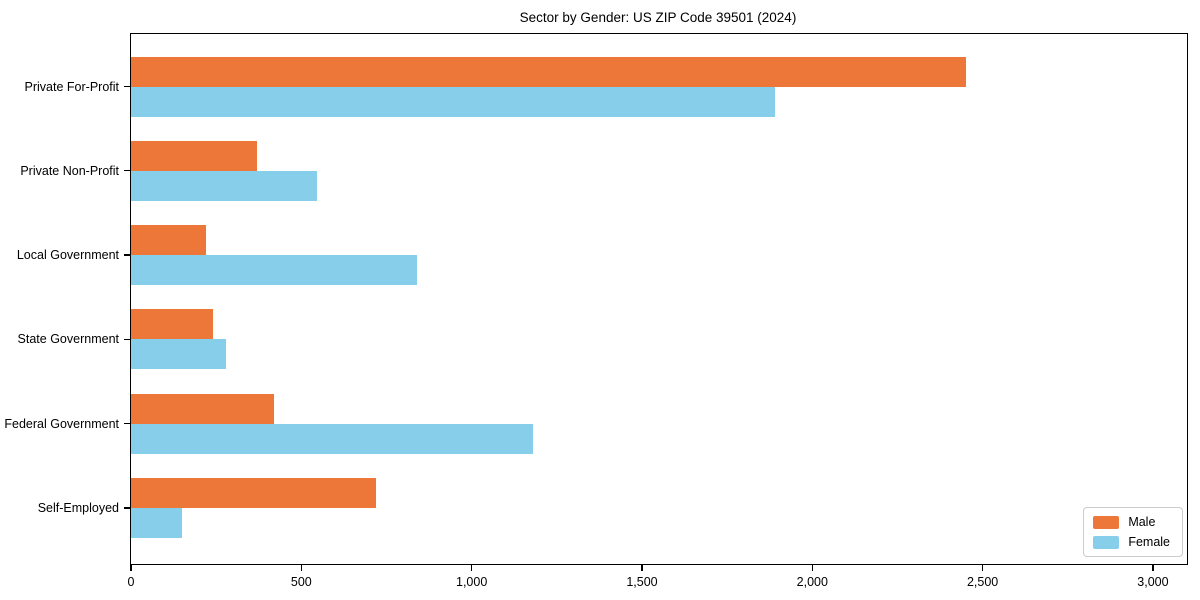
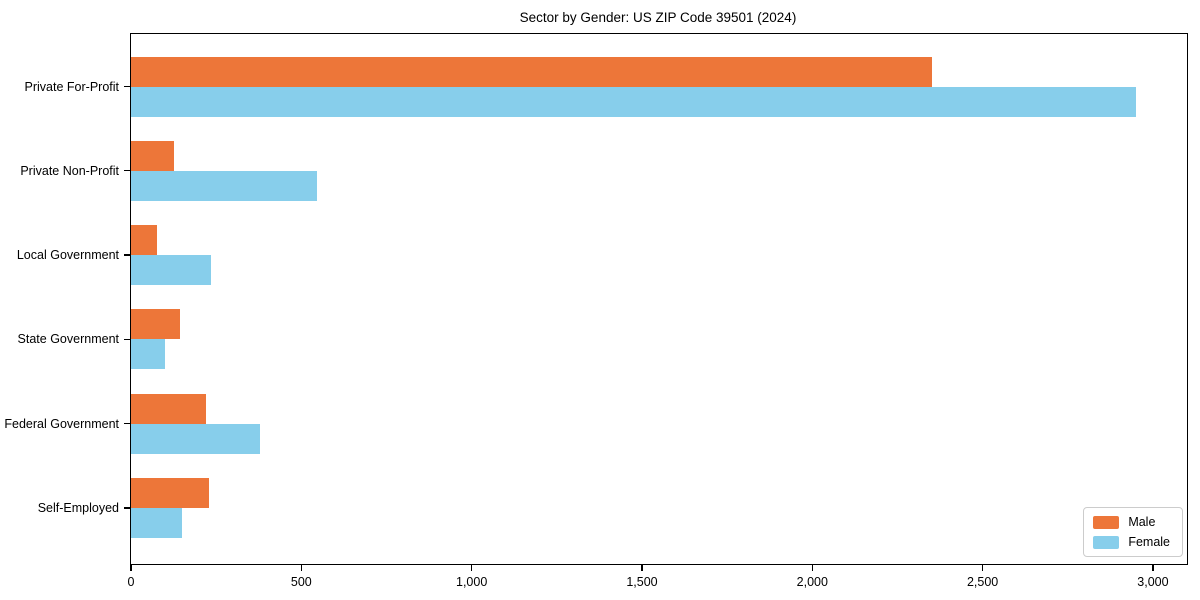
Male/Private For-Profit: 2450 -> 2350
Female/Private For-Profit: 1890 -> 2950
Male/Private Non-Profit: 370 -> 120
Male/Local Government: 220 -> 80
Female/Local Government: 840 -> 240
Male/State Government: 240 -> 140
Female/State Government: 280 -> 100
Male/Federal Government: 420 -> 220
Female/Federal Government: 1180 -> 380
Male/Self-Employed: 720 -> 230
